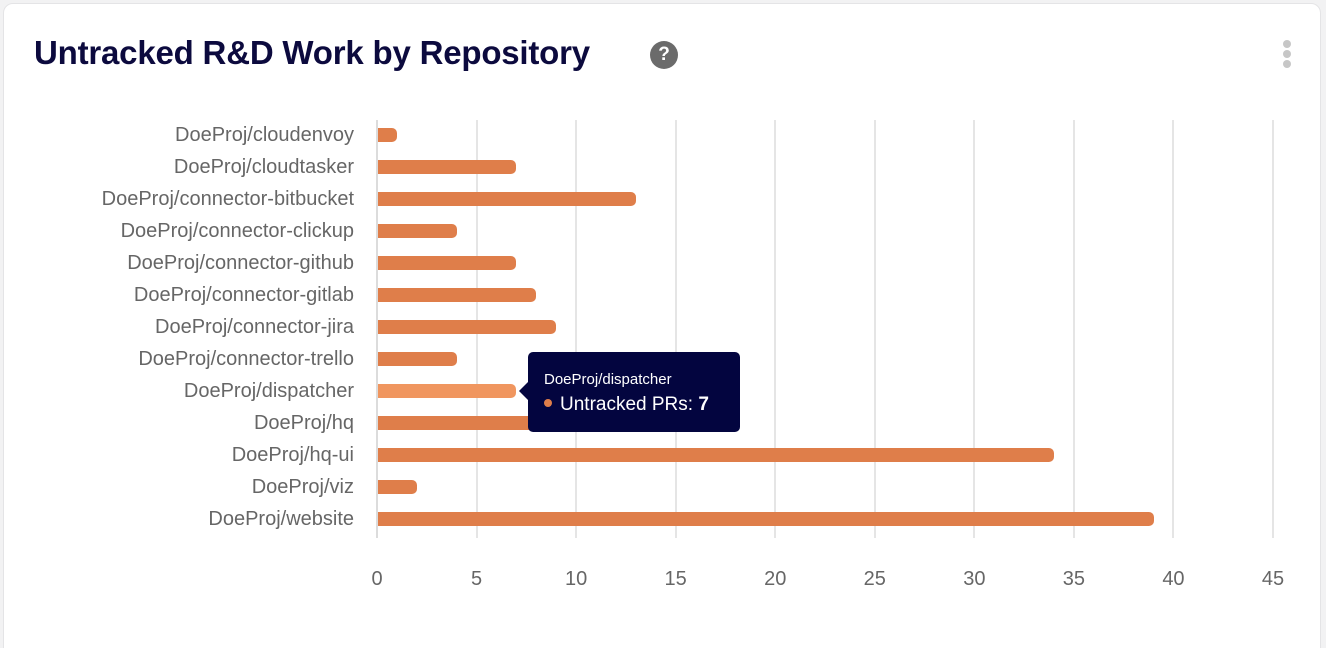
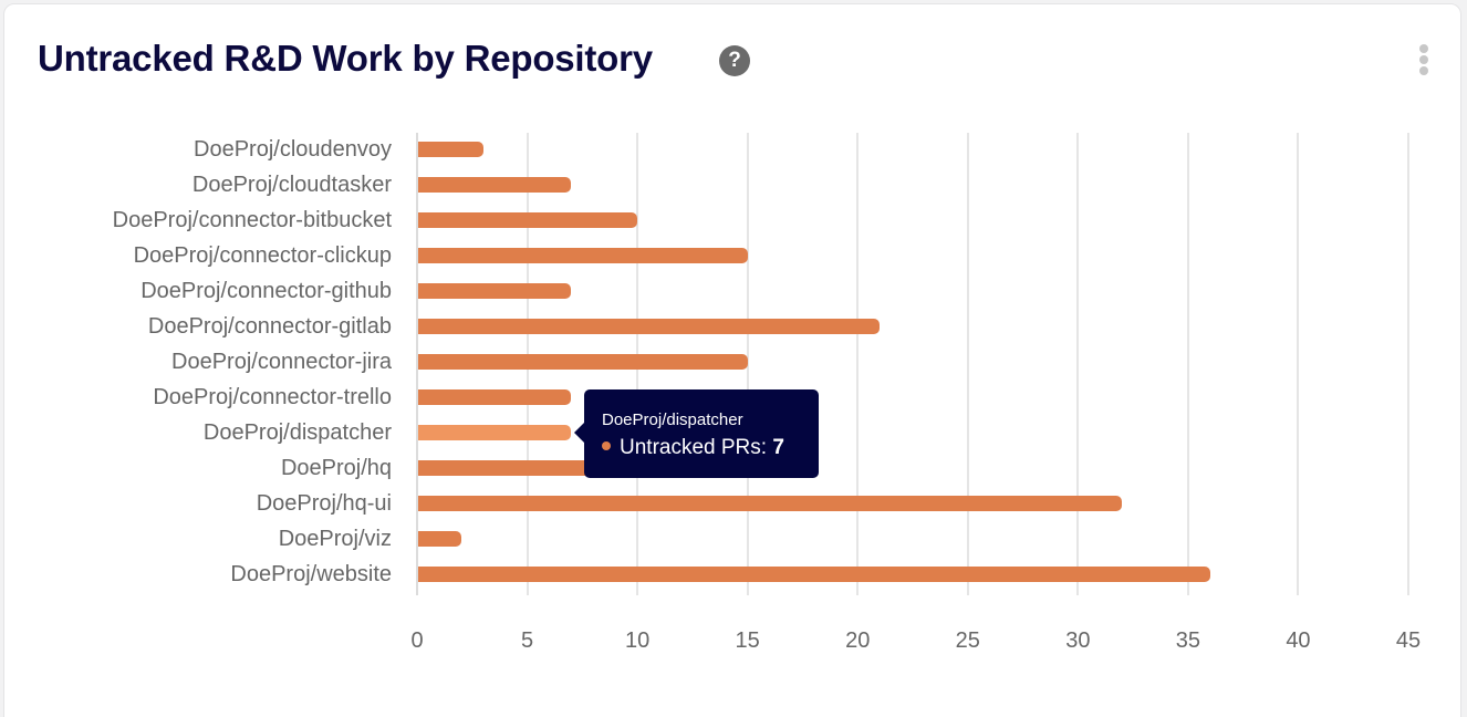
DoeProj/cloudenvoy: 1 -> 3
DoeProj/connector-bitbucket: 13 -> 10
DoeProj/connector-clickup: 4 -> 15
DoeProj/connector-gitlab: 8 -> 21
DoeProj/connector-jira: 9 -> 15
DoeProj/connector-trello: 4 -> 7
DoeProj/hq-ui: 34 -> 32
DoeProj/website: 39 -> 36
